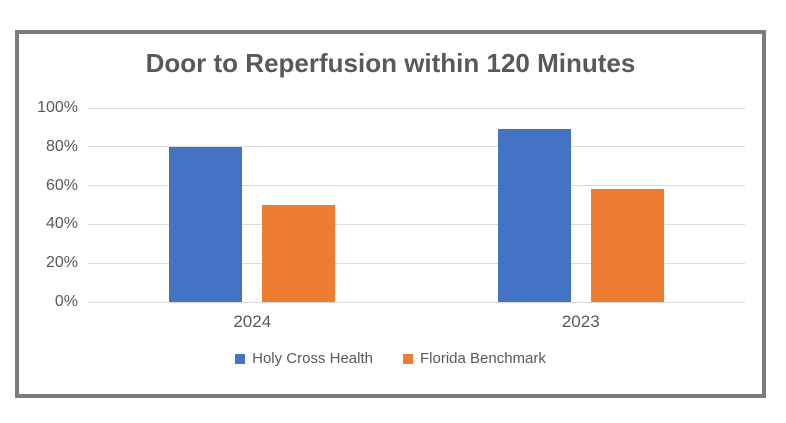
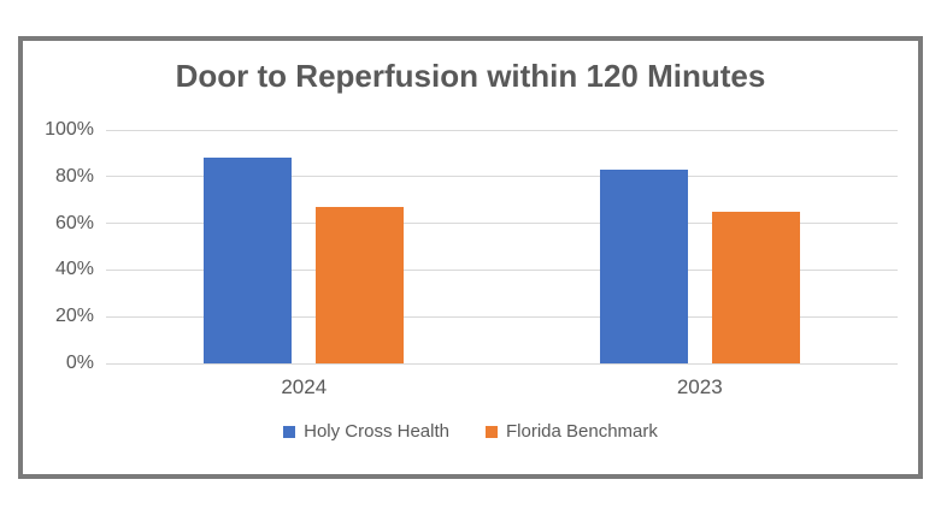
Holy Cross Health/2024: 80% -> 88%
Florida Benchmark/2024: 50% -> 67%
Holy Cross Health/2023: 89% -> 83%
Florida Benchmark/2023: 58% -> 65%
